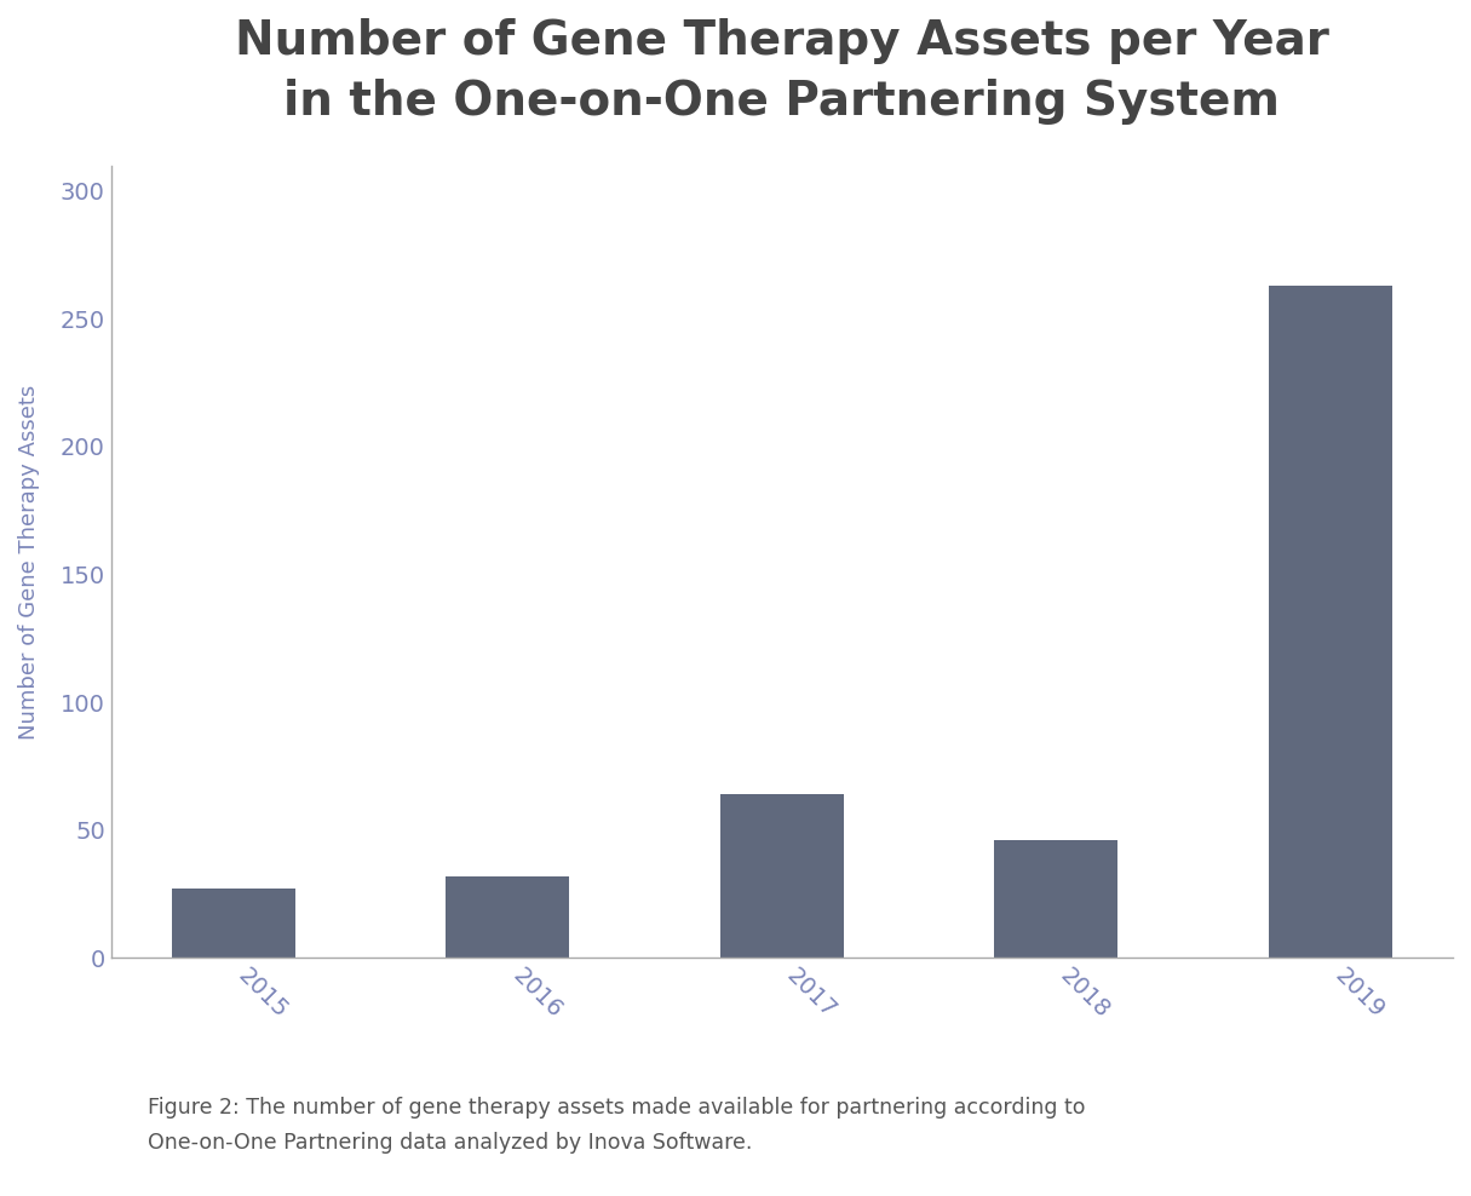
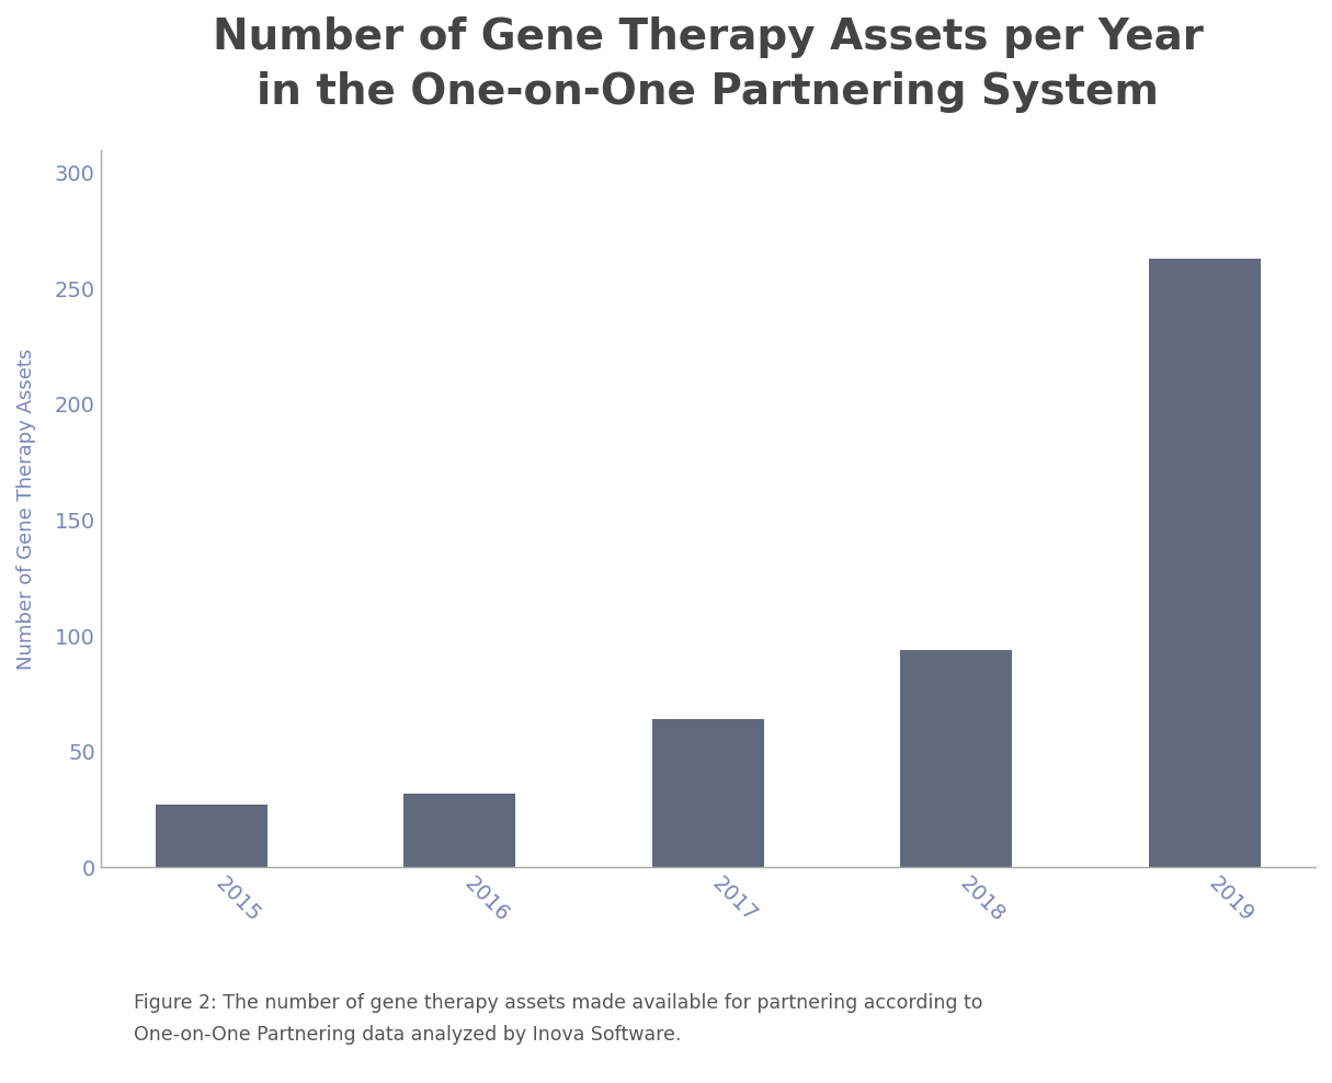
2018: 46 -> 94
